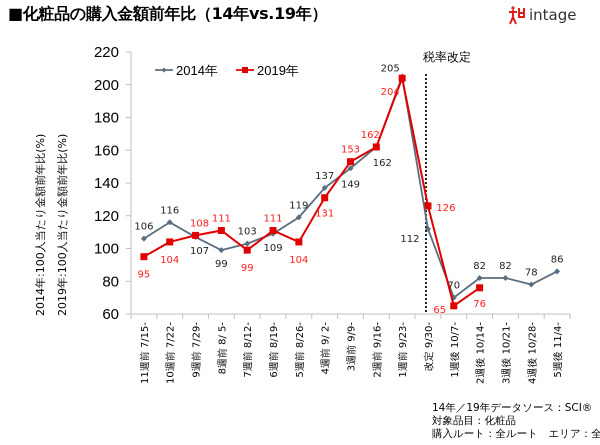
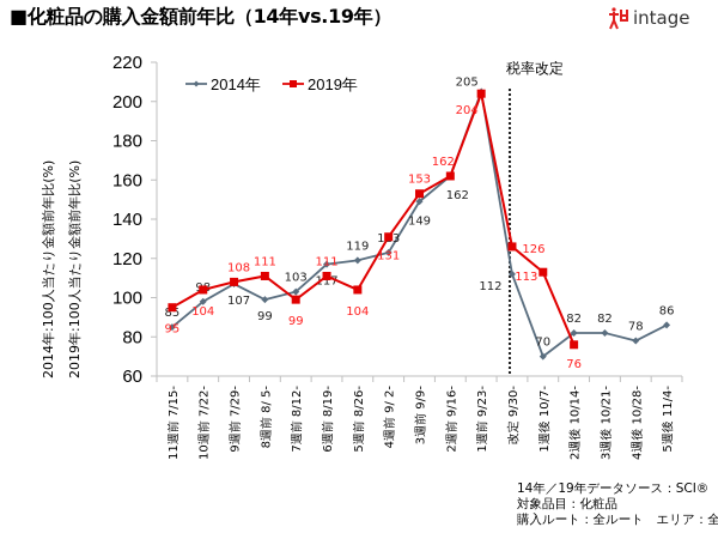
2014年/11週前 7/15-: 106 -> 85
2014年/10週前 7/22-: 116 -> 98
2014年/6週前 8/19-: 109 -> 117
2014年/4週前 9/ 2-: 137 -> 123
2019年/1週後 10/7-: 65 -> 113
